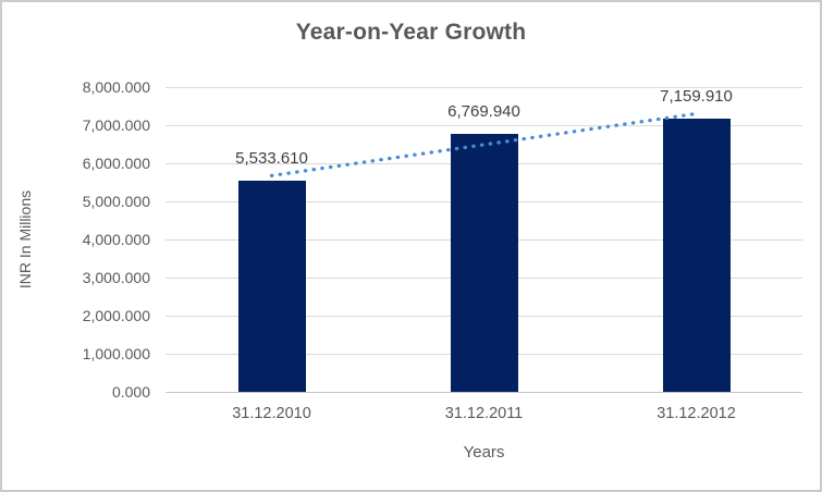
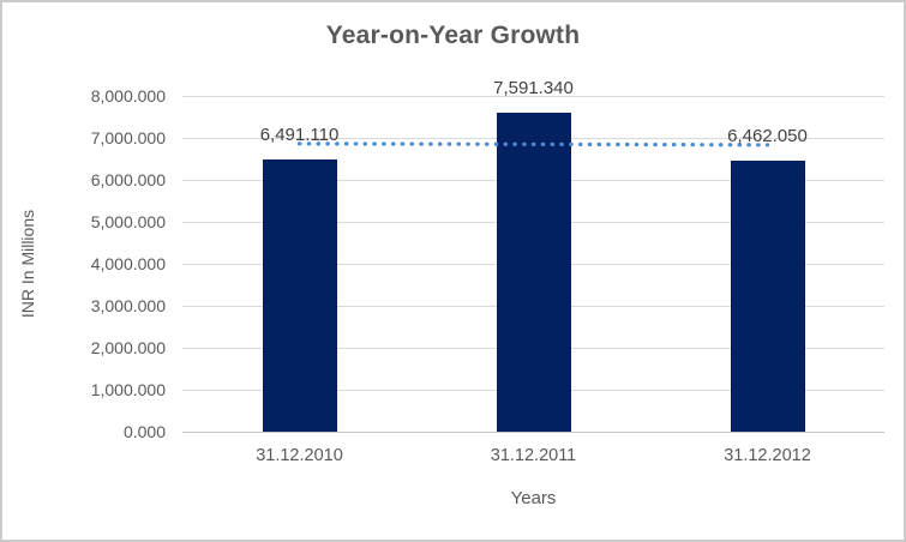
31.12.2010: 5,533.610 -> 6,491.110
31.12.2011: 6,769.940 -> 7,591.340
31.12.2012: 7,159.910 -> 6,462.050
